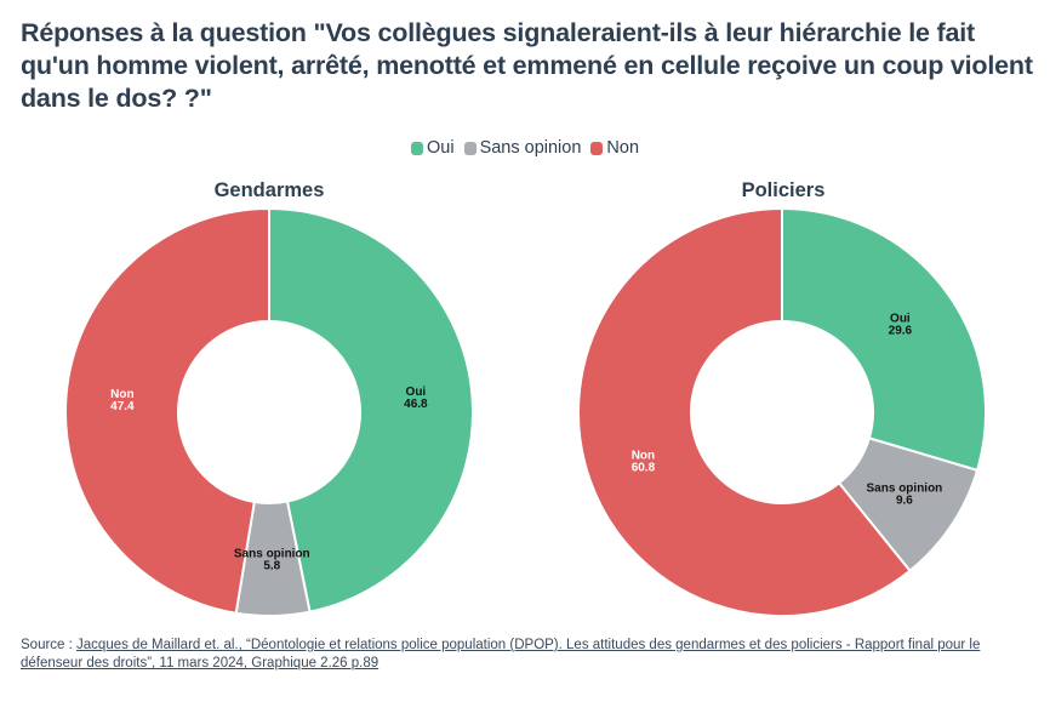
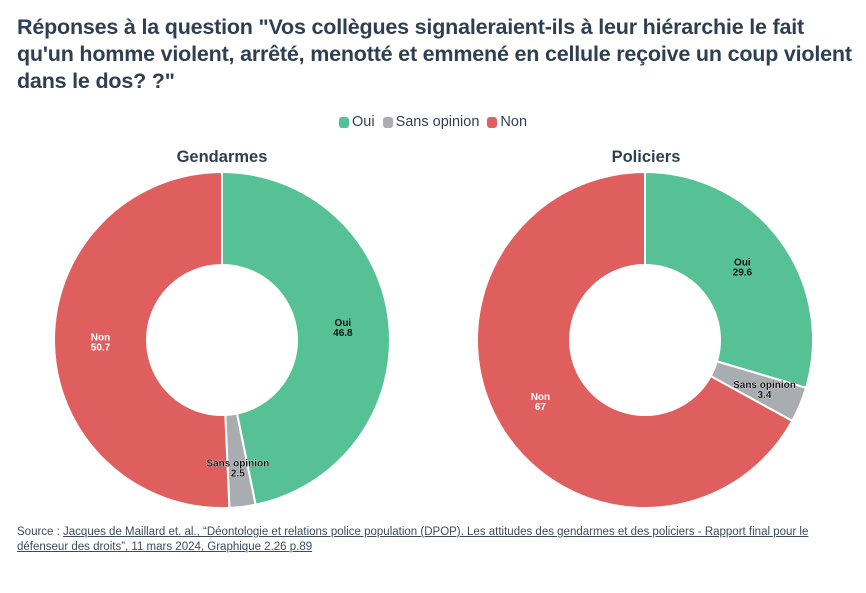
Gendarmes/Sans opinion: 5.8 -> 2.5
Gendarmes/Non: 47.4 -> 50.7
Policiers/Sans opinion: 9.6 -> 3.4
Policiers/Non: 60.8 -> 67
